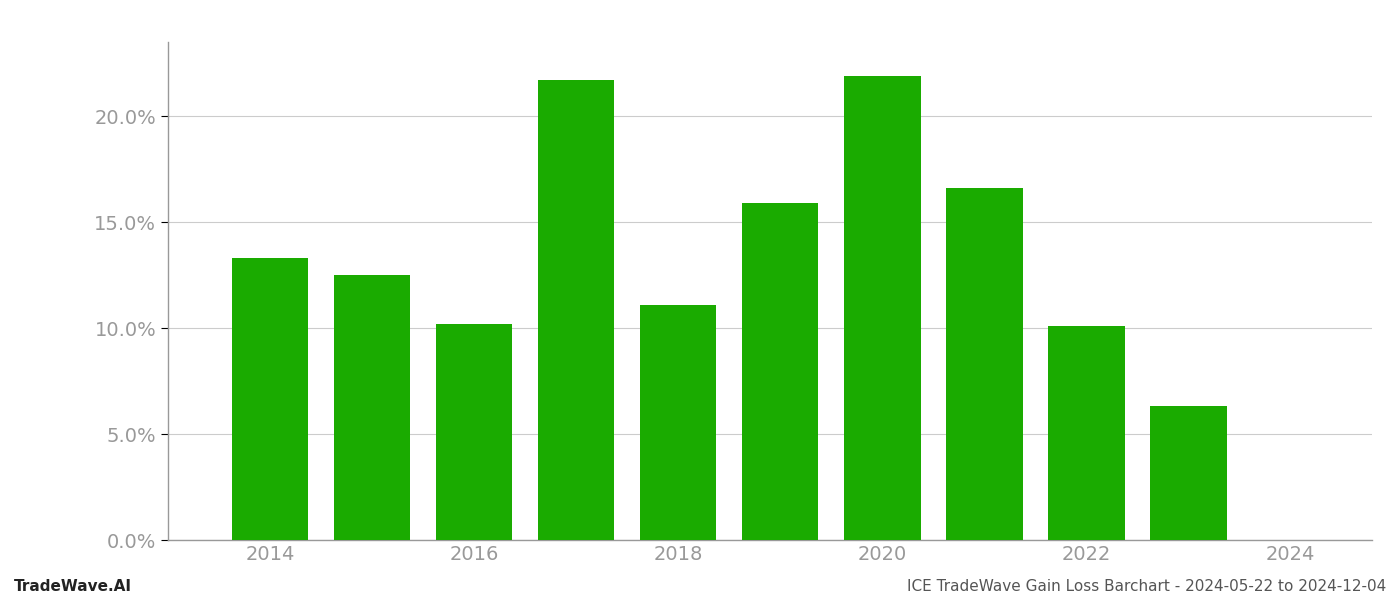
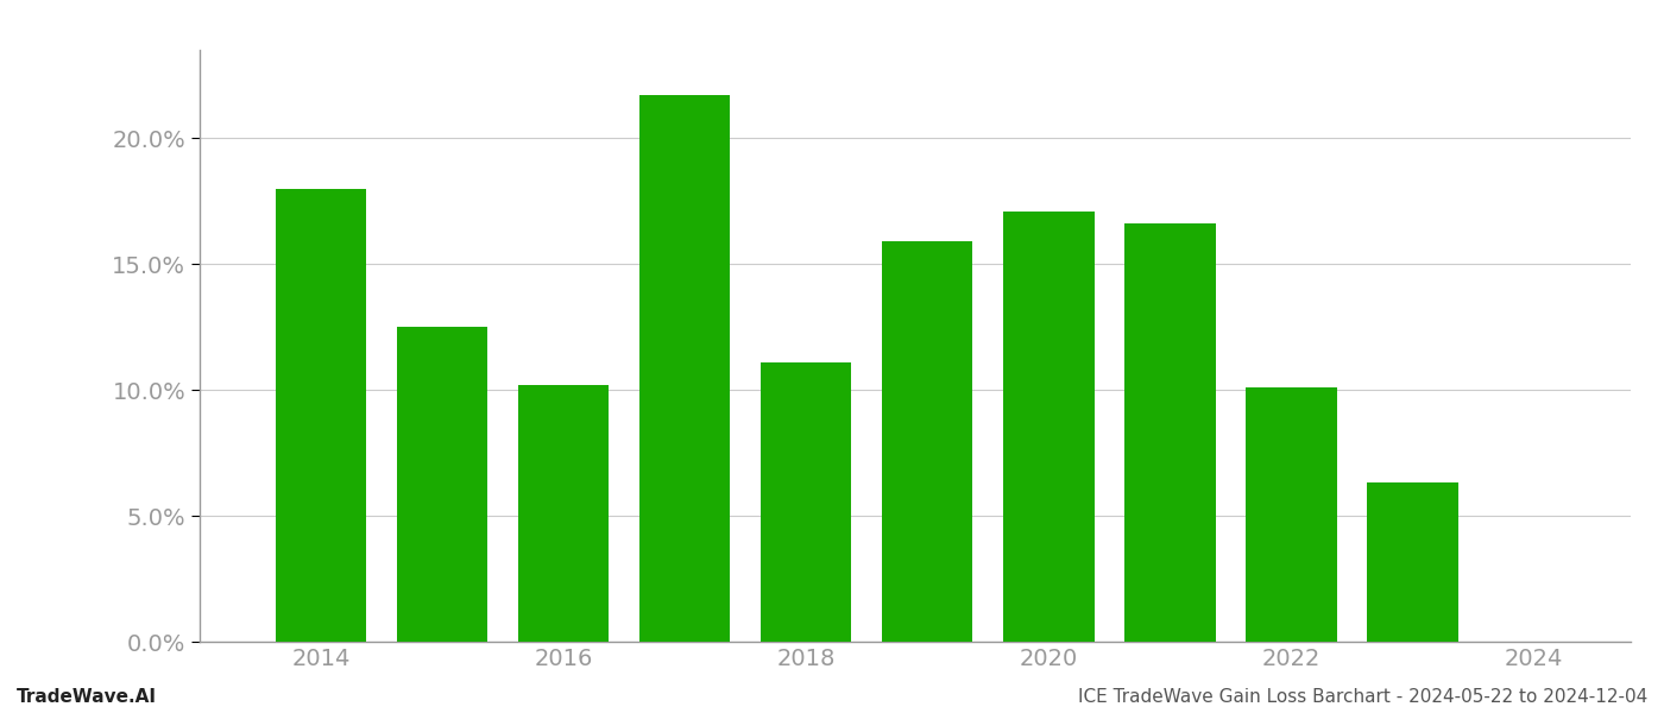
2014: 13.3% -> 18.0%
2020: 21.9% -> 17.1%
